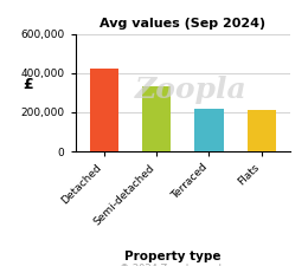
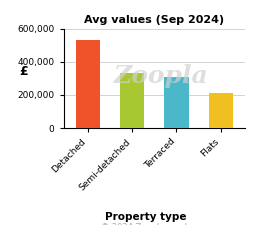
Detached: 420,000 -> 530,000
Terraced: 220,000 -> 300,000
